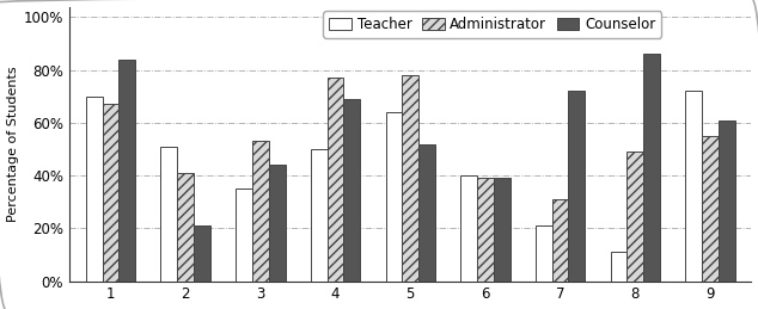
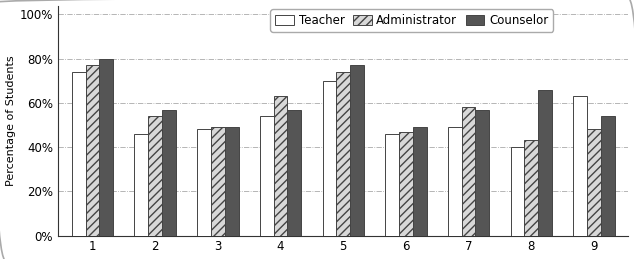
Teacher/1: 70% -> 74%
Administrator/1: 67% -> 77%
Counselor/1: 84% -> 80%
Teacher/2: 51% -> 46%
Administrator/2: 41% -> 54%
Counselor/2: 21% -> 57%
Teacher/3: 35% -> 48%
Administrator/3: 53% -> 49%
Counselor/3: 44% -> 49%
Teacher/4: 50% -> 54%
Administrator/4: 77% -> 63%
Counselor/4: 69% -> 57%
Teacher/5: 64% -> 70%
Administrator/5: 78% -> 74%
Counselor/5: 52% -> 77%
Teacher/6: 40% -> 46%
Administrator/6: 39% -> 47%
Counselor/6: 39% -> 49%
Teacher/7: 21% -> 49%
Administrator/7: 31% -> 58%
Counselor/7: 72% -> 57%
Teacher/8: 11% -> 40%
Administrator/8: 49% -> 43%
Counselor/8: 86% -> 66%
Teacher/9: 72% -> 63%
Administrator/9: 55% -> 48%
Counselor/9: 61% -> 54%
